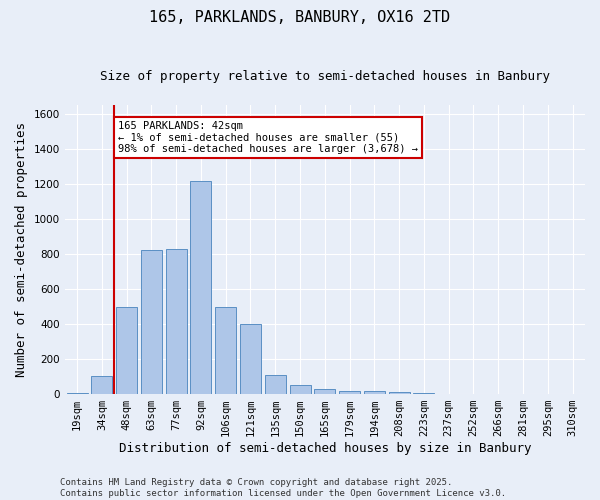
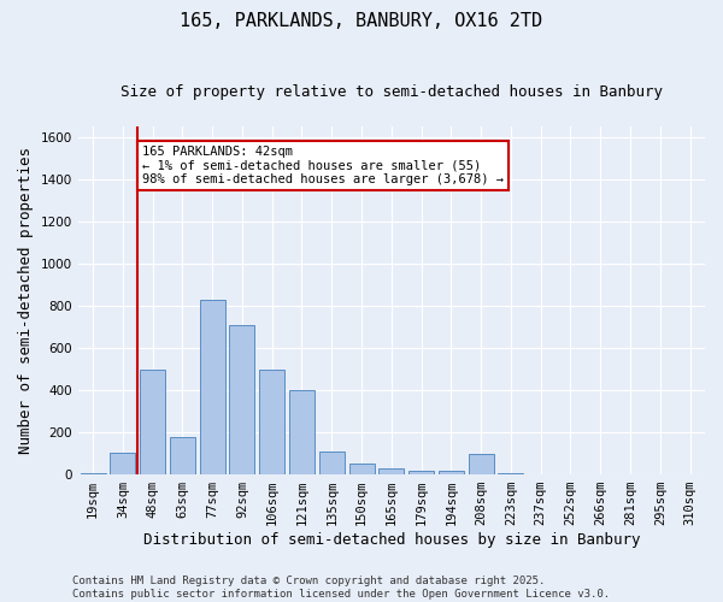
63sqm: 820 -> 180
92sqm: 1220 -> 710
208sqm: 10 -> 100
